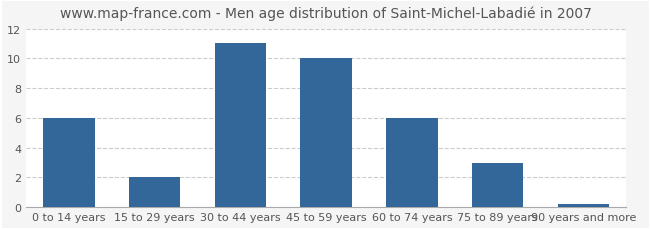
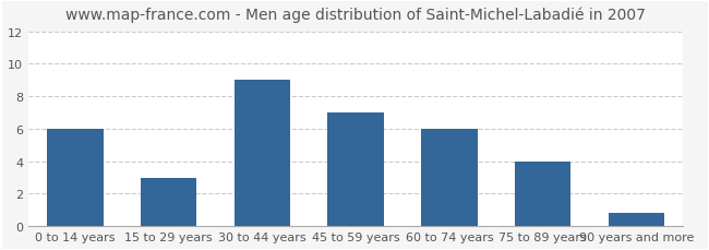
15 to 29 years: 2.0 -> 3.0
30 to 44 years: 11.0 -> 9.0
45 to 59 years: 10.0 -> 7.0
75 to 89 years: 3.0 -> 4.0
90 years and more: 0.2 -> 0.8
